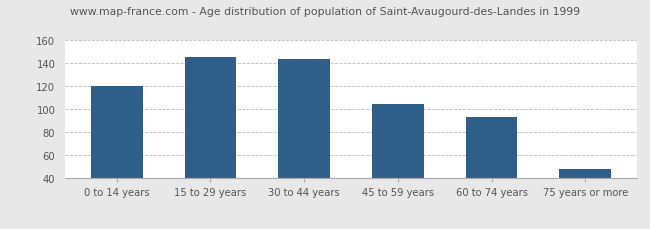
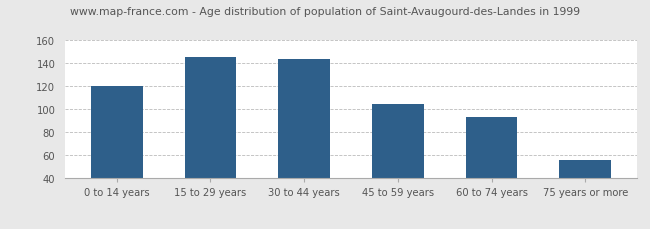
75 years or more: 48 -> 56
